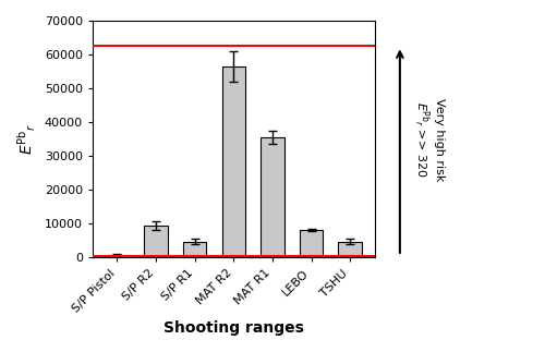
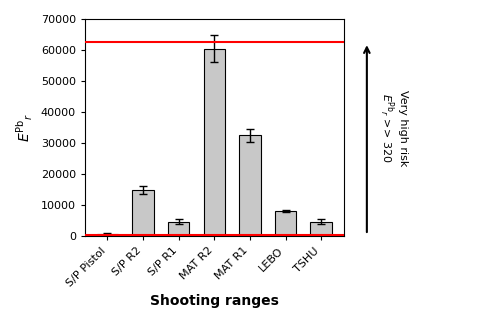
S/P R2: 9500 -> 15000
MAT R2: 56500 -> 60500
MAT R1: 35500 -> 32500
